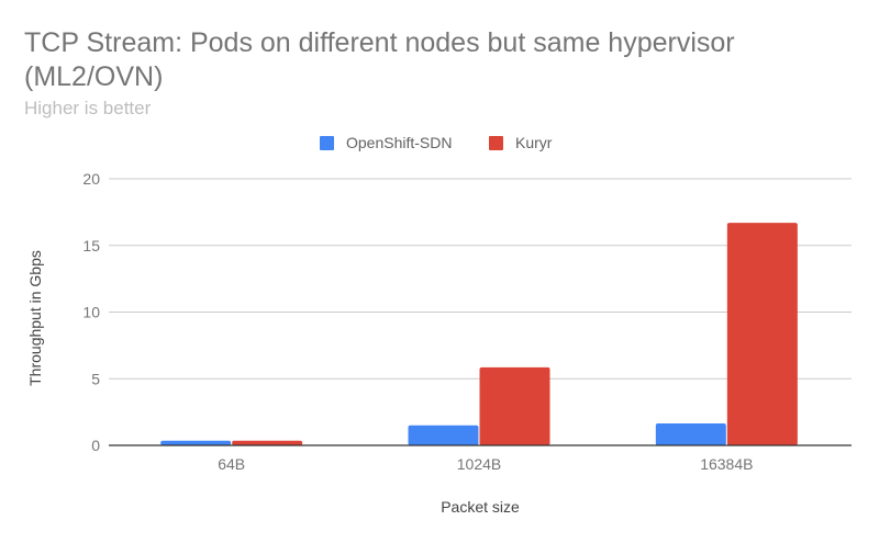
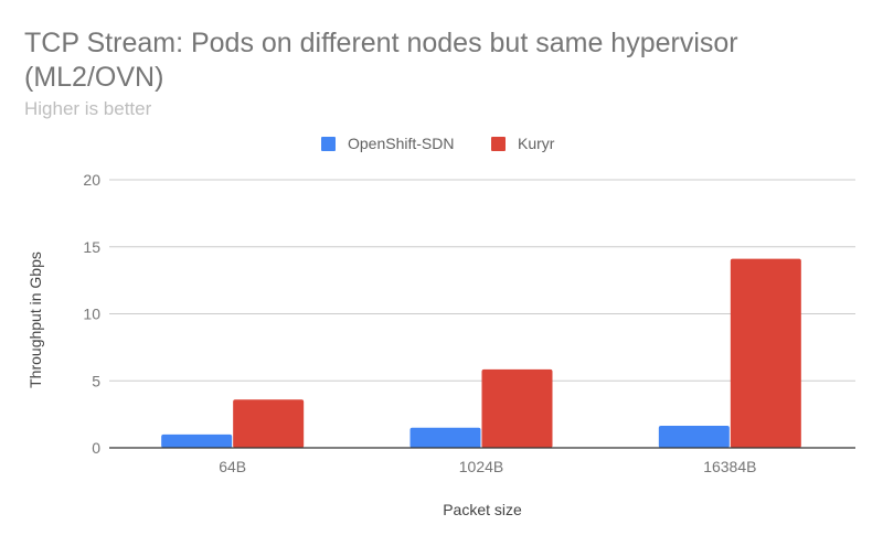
OpenShift-SDN/64B: 0.3 -> 1.0
Kuryr/64B: 0.3 -> 3.6
Kuryr/16384B: 16.7 -> 14.1
